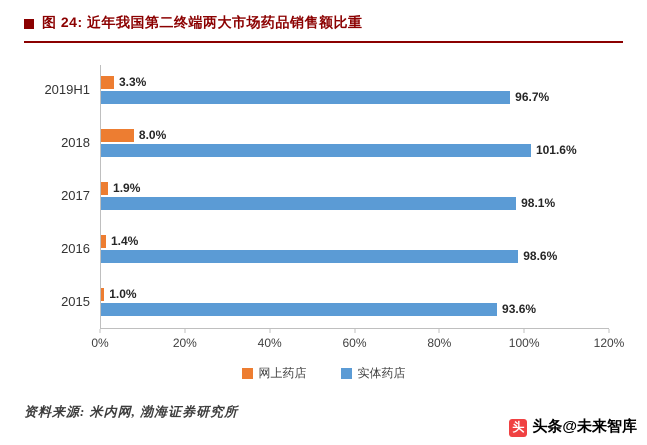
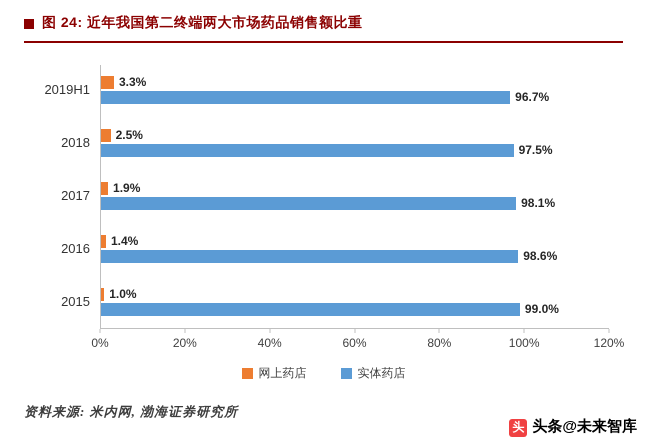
网上药店/2018: 8.0% -> 2.5%
实体药店/2018: 101.6% -> 97.5%
实体药店/2015: 93.6% -> 99.0%
